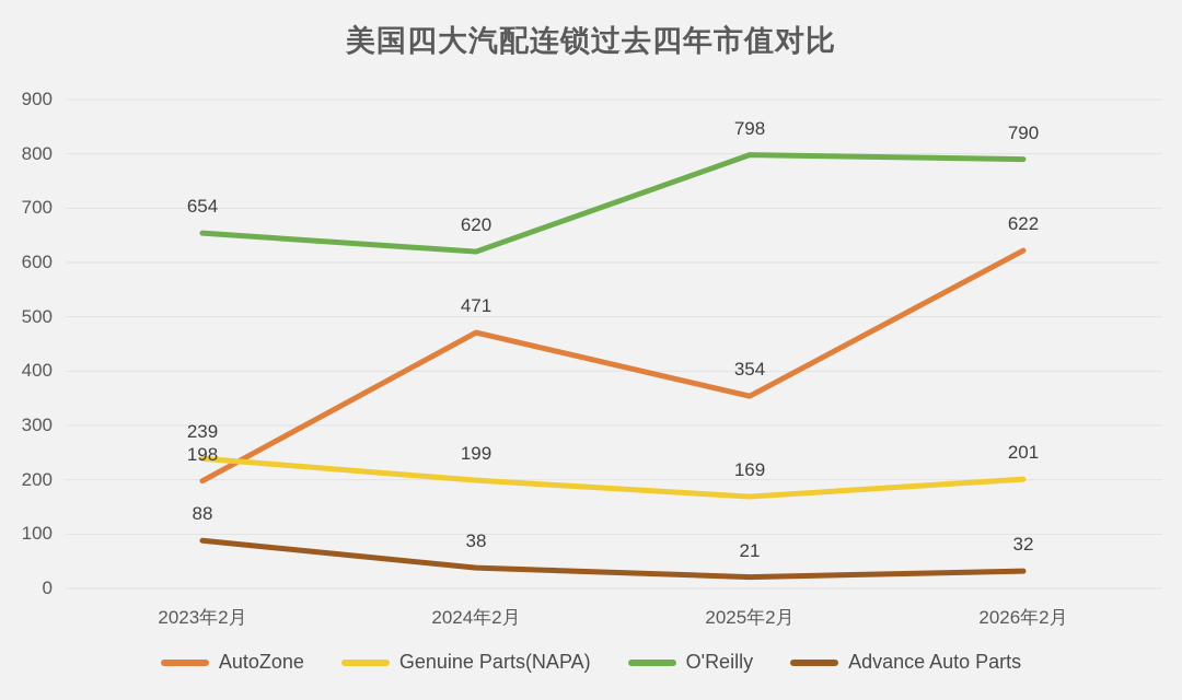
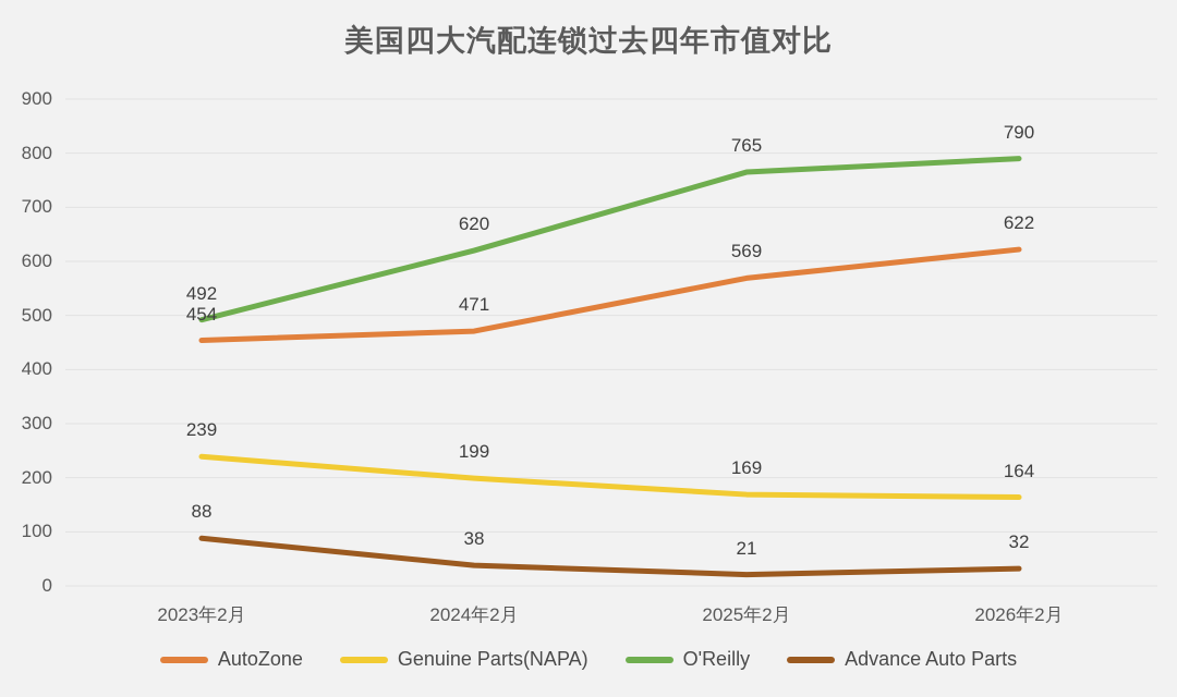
AutoZone/2023年2月: 198 -> 454
O'Reilly/2023年2月: 654 -> 492
AutoZone/2025年2月: 354 -> 569
O'Reilly/2025年2月: 798 -> 765
Genuine Parts(NAPA)/2026年2月: 201 -> 164
